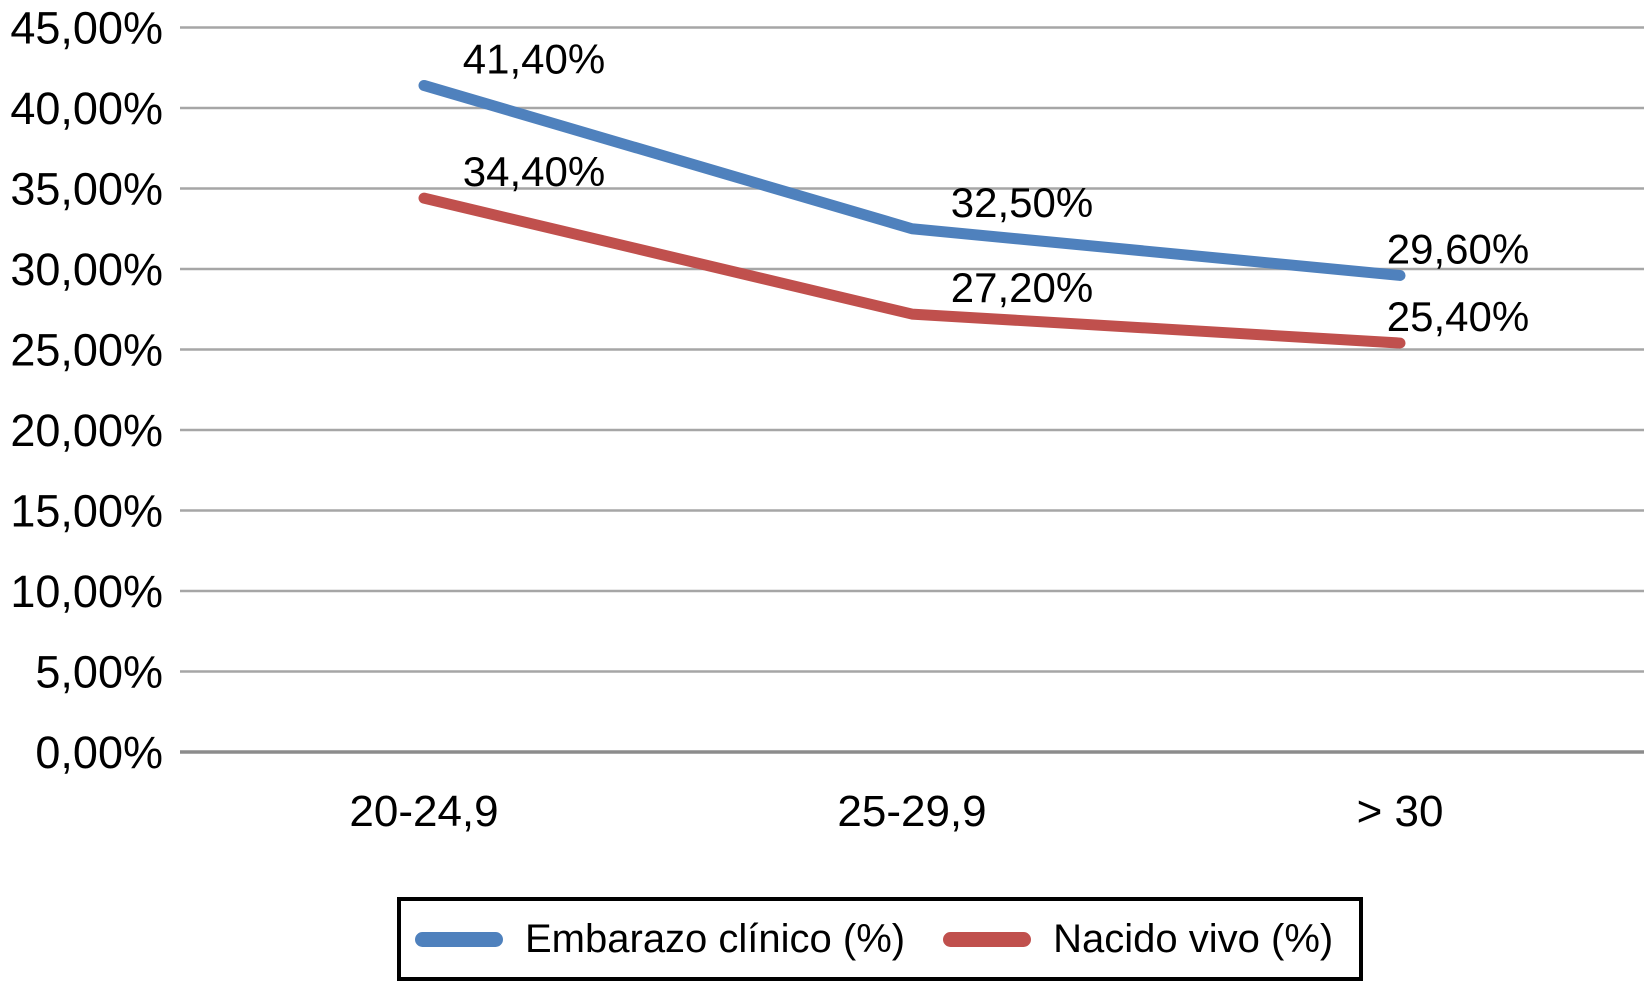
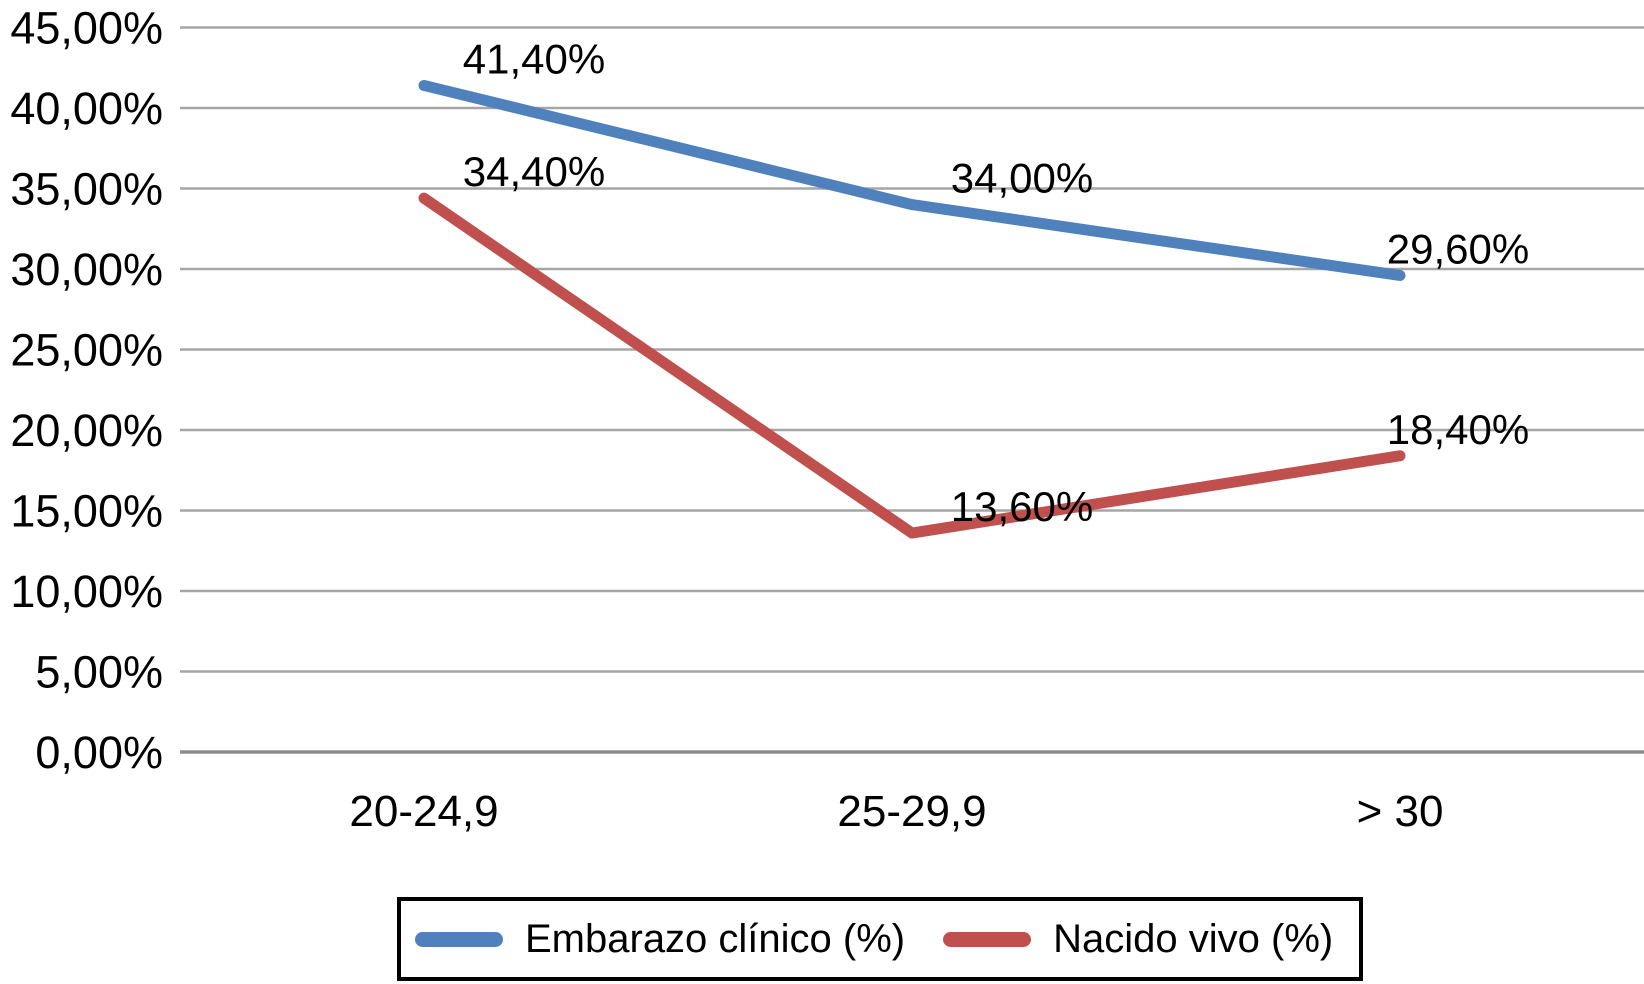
Embarazo clínico (%)/25-29,9: 32,50% -> 34,00%
Nacido vivo (%)/25-29,9: 27,20% -> 13,60%
Nacido vivo (%)/> 30: 25,40% -> 18,40%
